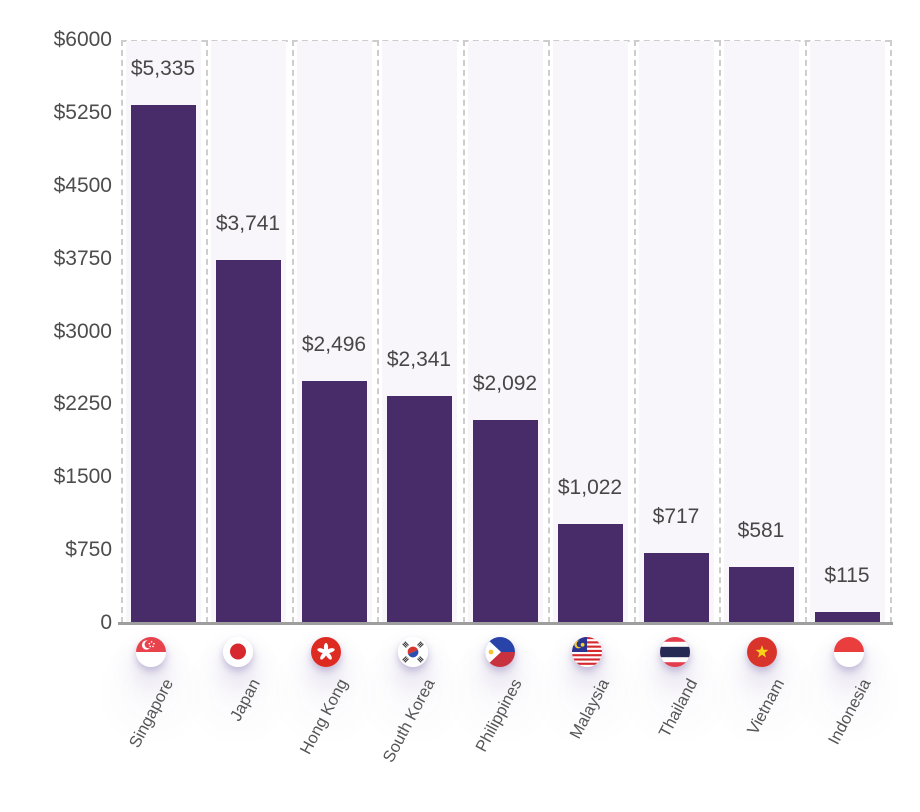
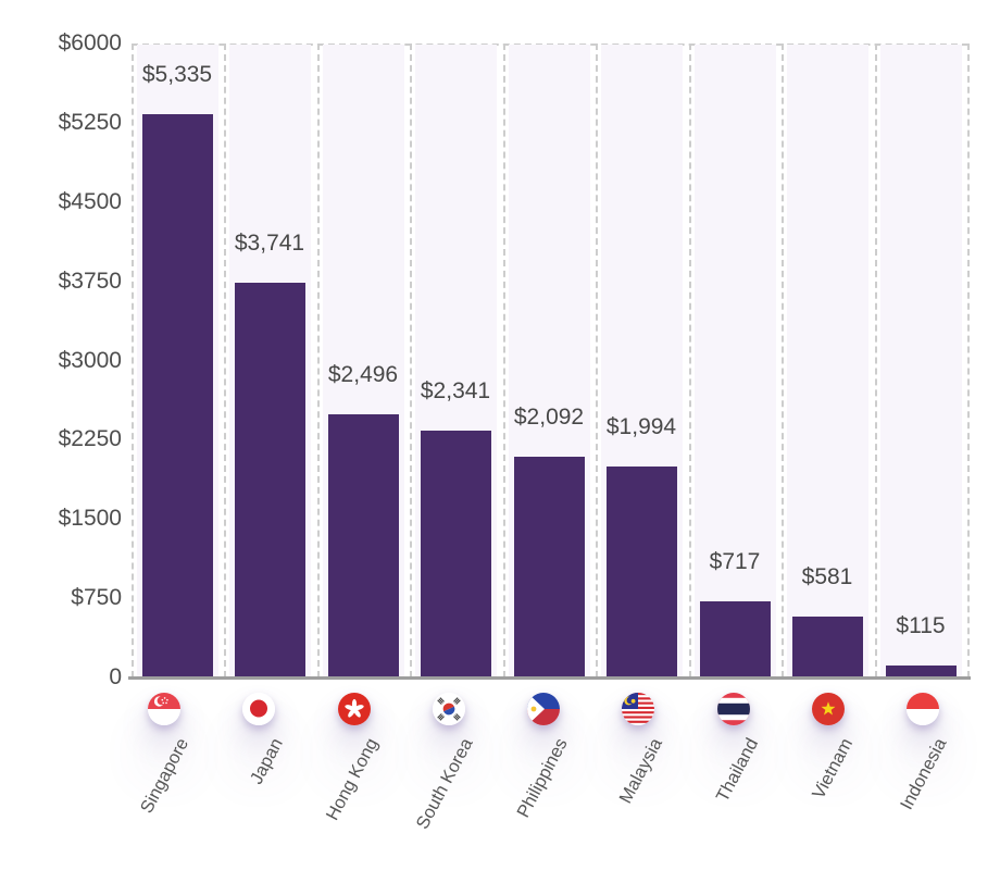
Malaysia: $1,022 -> $1,994
